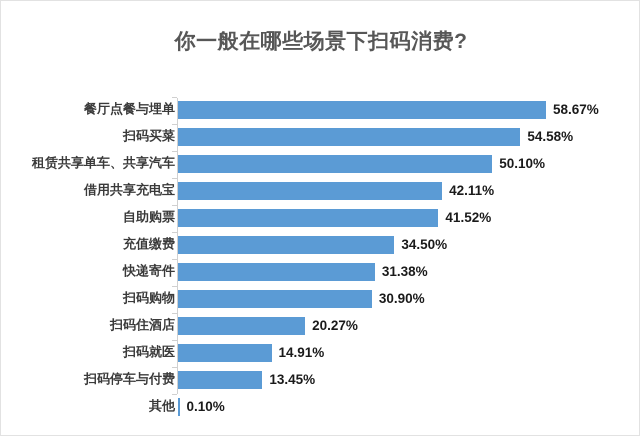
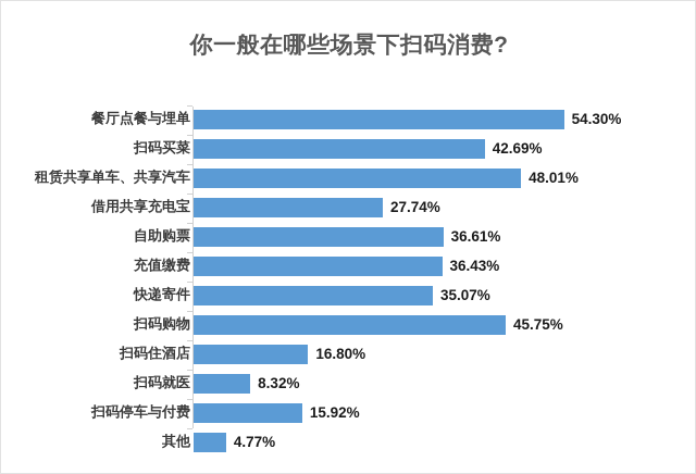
餐厅点餐与埋单: 58.67% -> 54.30%
扫码买菜: 54.58% -> 42.69%
租赁共享单车、共享汽车: 50.10% -> 48.01%
借用共享充电宝: 42.11% -> 27.74%
自助购票: 41.52% -> 36.61%
充值缴费: 34.50% -> 36.43%
快递寄件: 31.38% -> 35.07%
扫码购物: 30.90% -> 45.75%
扫码住酒店: 20.27% -> 16.80%
扫码就医: 14.91% -> 8.32%
扫码停车与付费: 13.45% -> 15.92%
其他: 0.10% -> 4.77%
